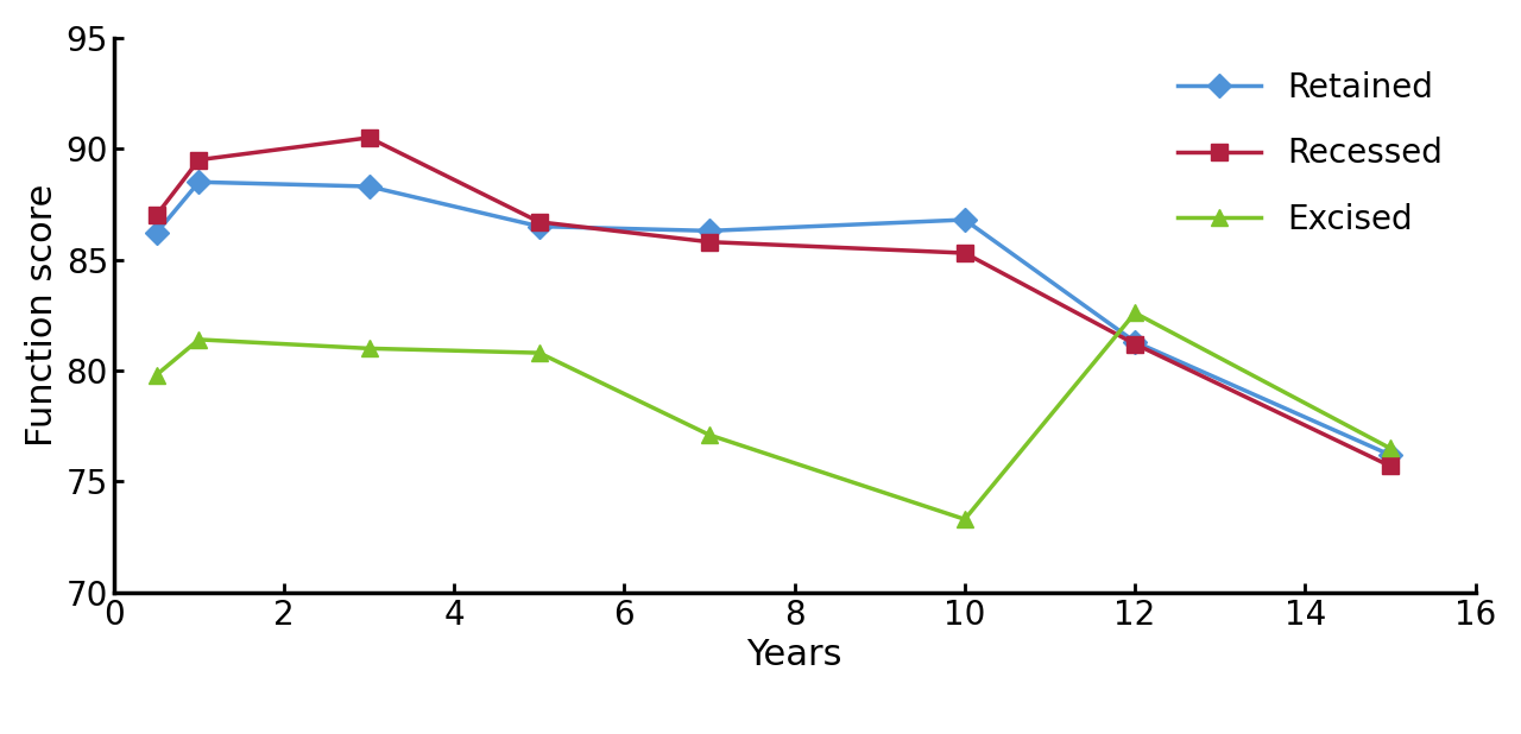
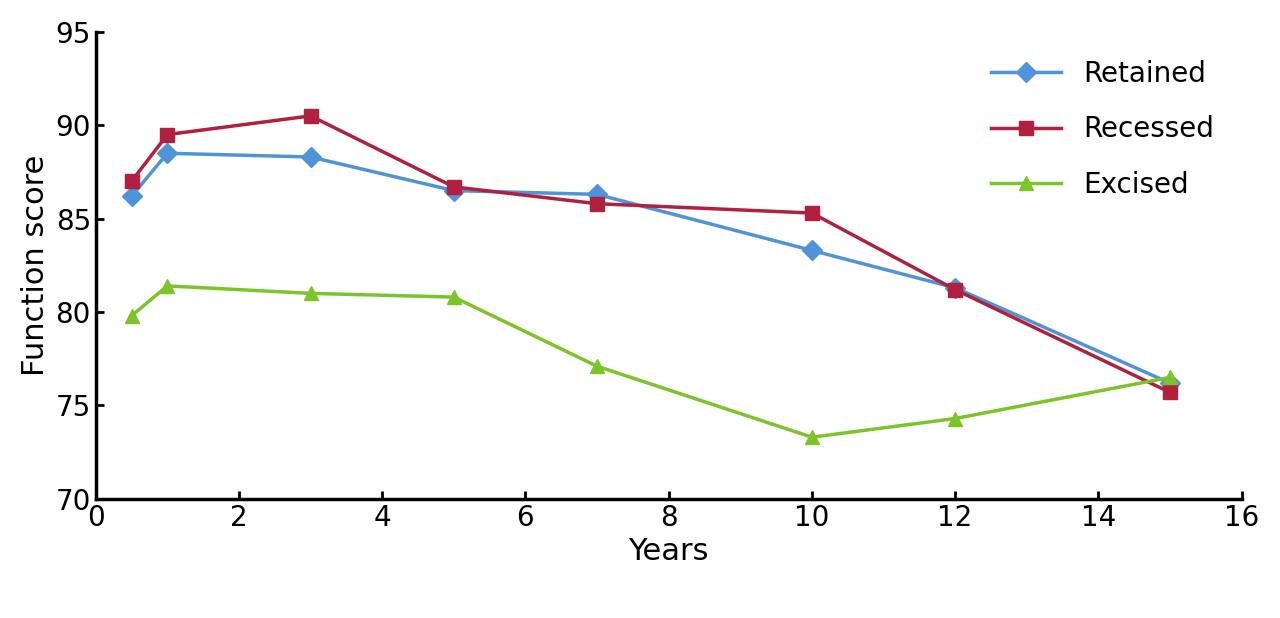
Retained/10: 86.8 -> 83.3
Excised/12: 82.6 -> 74.3
